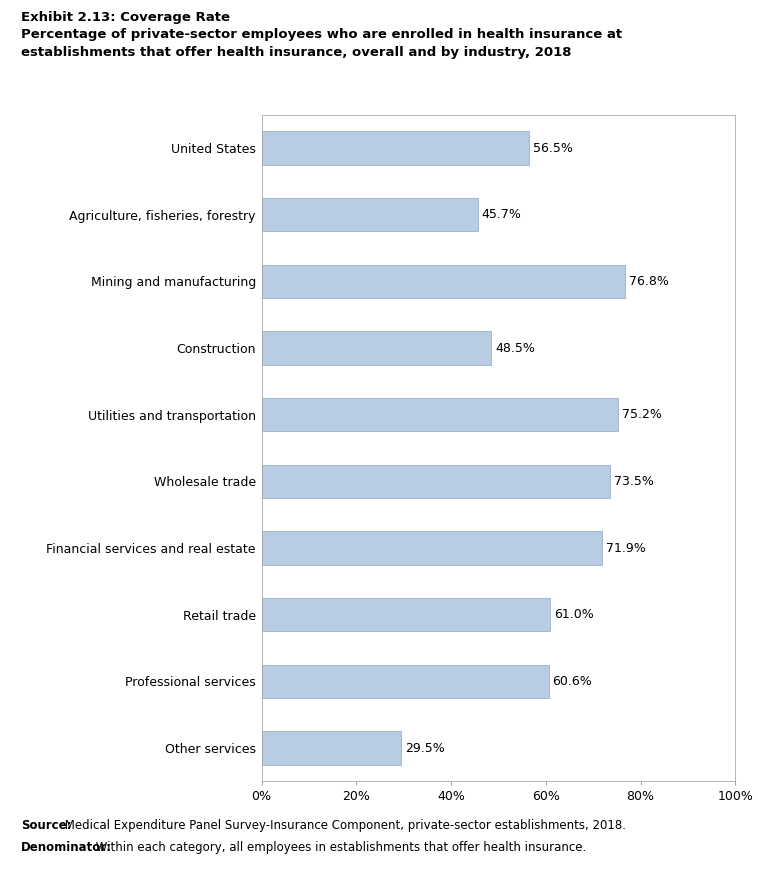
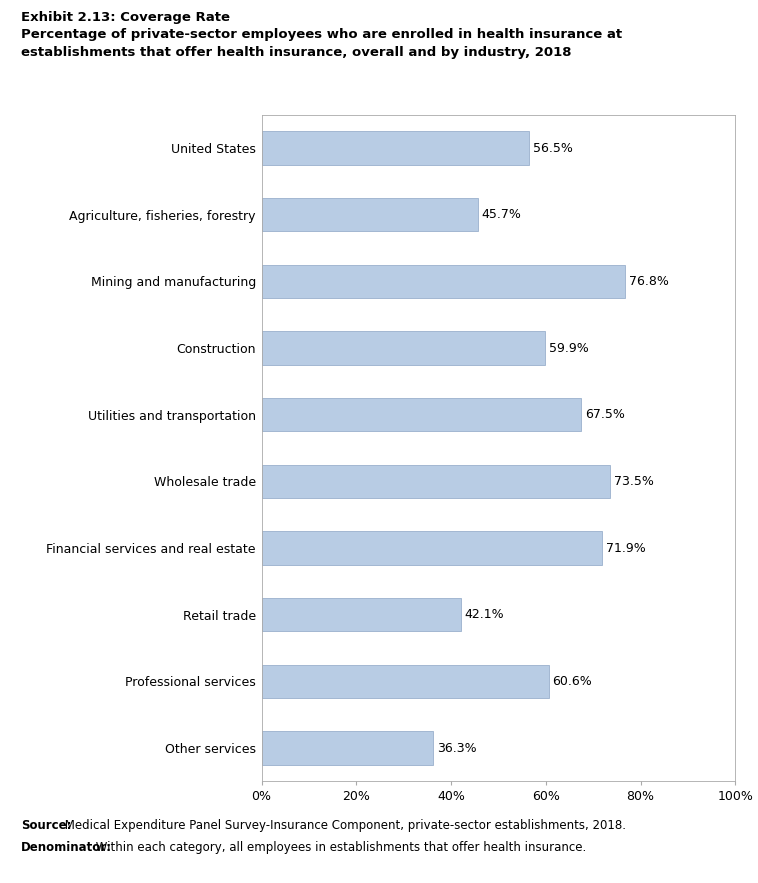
Construction: 48.5% -> 59.9%
Utilities and transportation: 75.2% -> 67.5%
Retail trade: 61.0% -> 42.1%
Other services: 29.5% -> 36.3%
